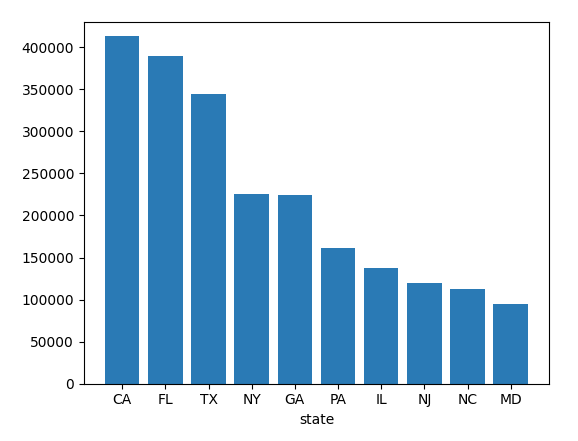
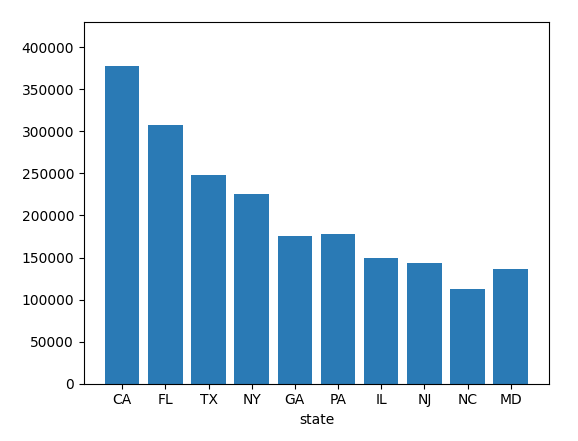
CA: 414000 -> 378000
FL: 390000 -> 308000
TX: 344000 -> 248000
GA: 224000 -> 176000
PA: 161000 -> 178000
IL: 137000 -> 150000
NJ: 120000 -> 144000
MD: 95000 -> 136000
